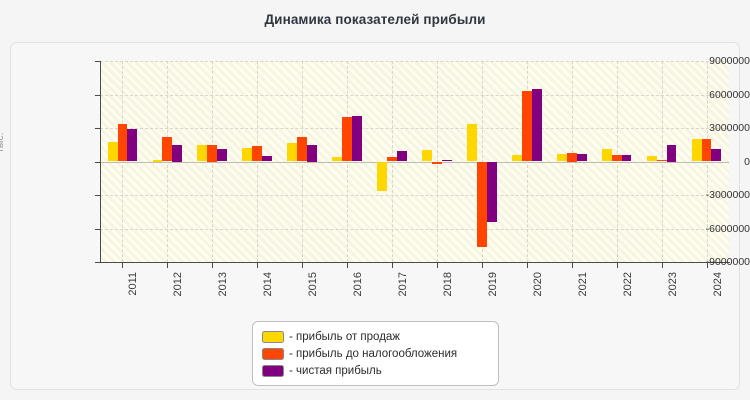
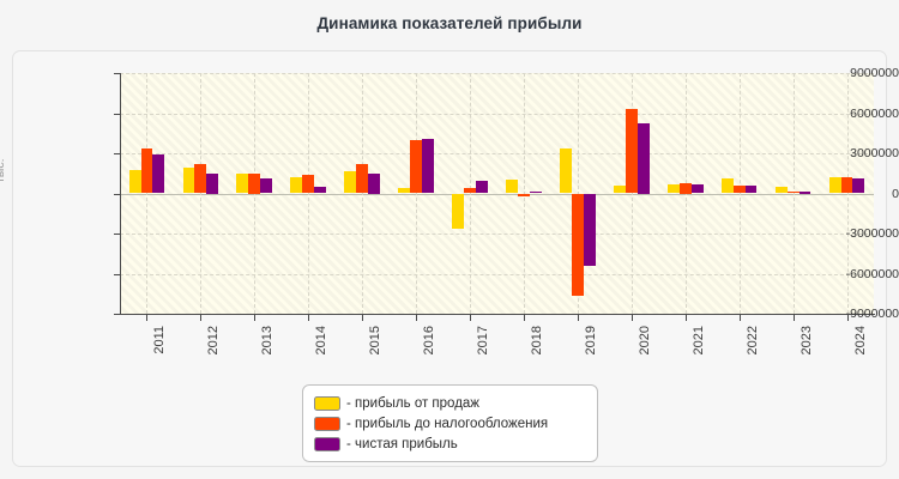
- прибыль от продаж/2012: 100000 -> 2000000
- чистая прибыль/2020: 6500000 -> 5200000
- чистая прибыль/2023: 1500000 -> 100000
- прибыль от продаж/2024: 2000000 -> 1200000
- прибыль до налогообложения/2024: 2000000 -> 1200000
